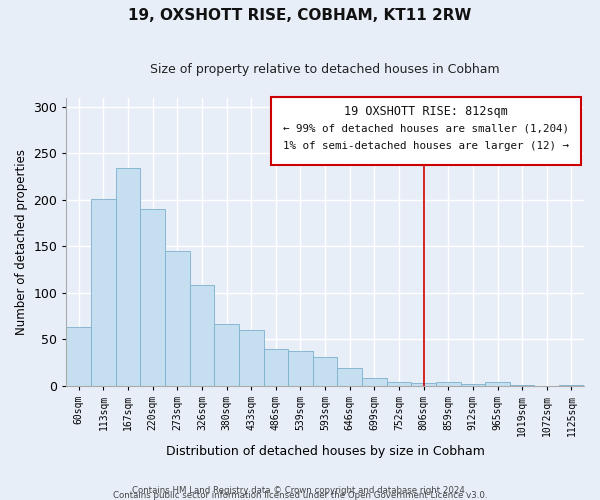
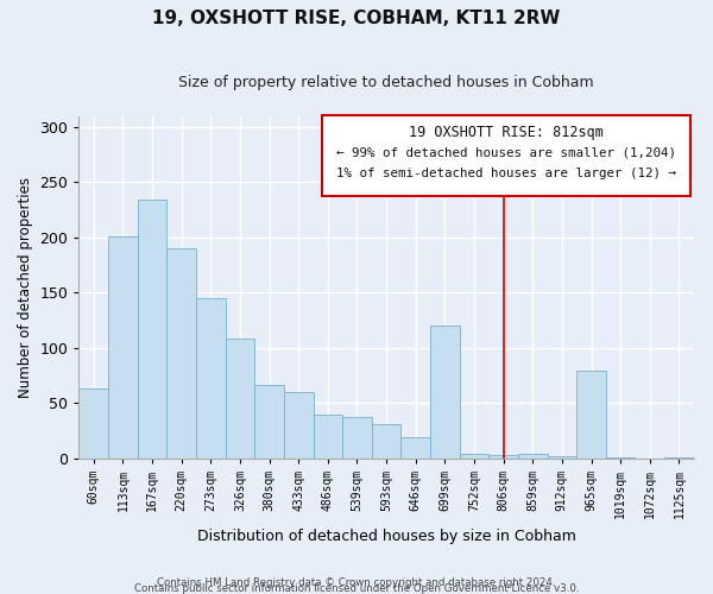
699sqm: 9 -> 120
965sqm: 4 -> 80
